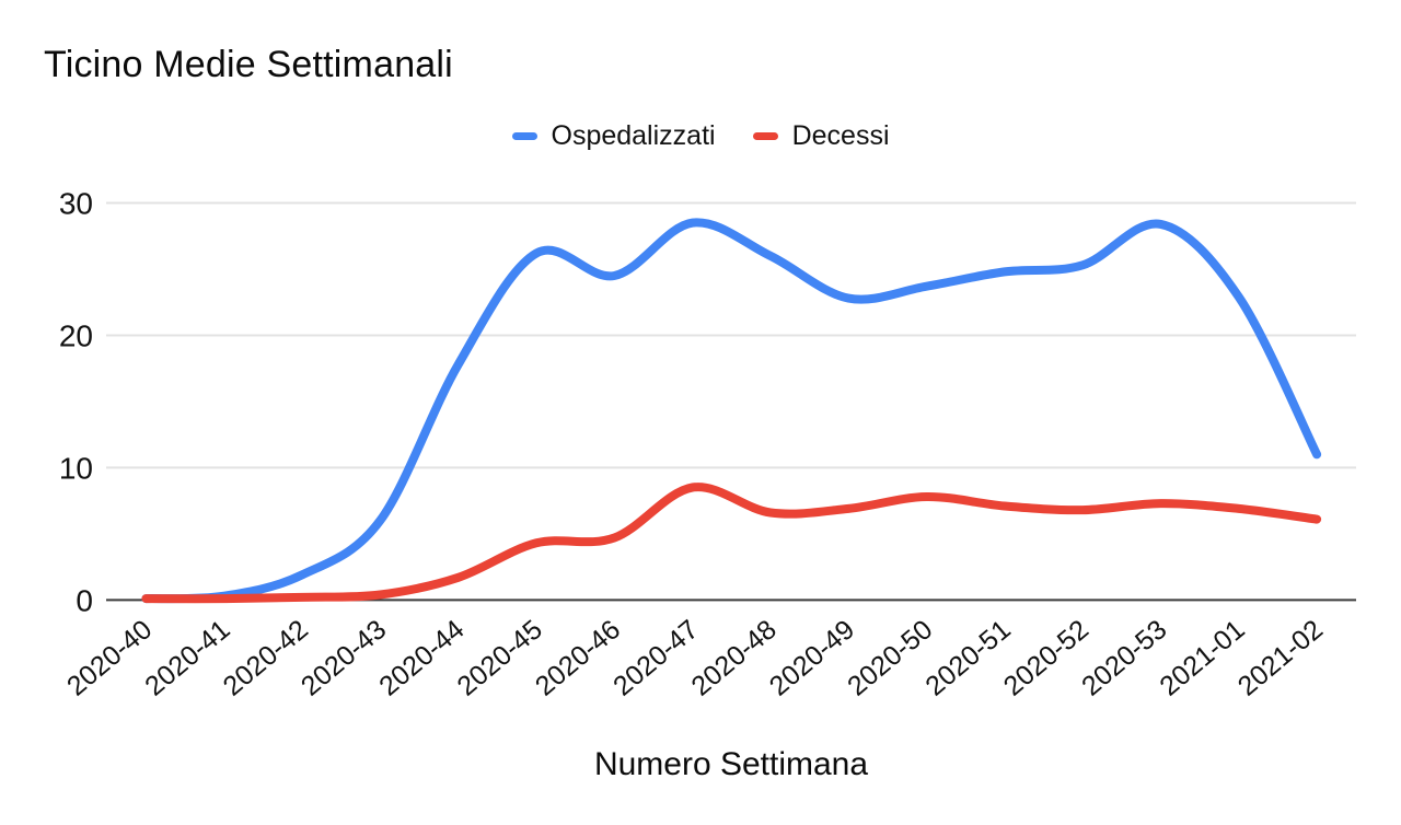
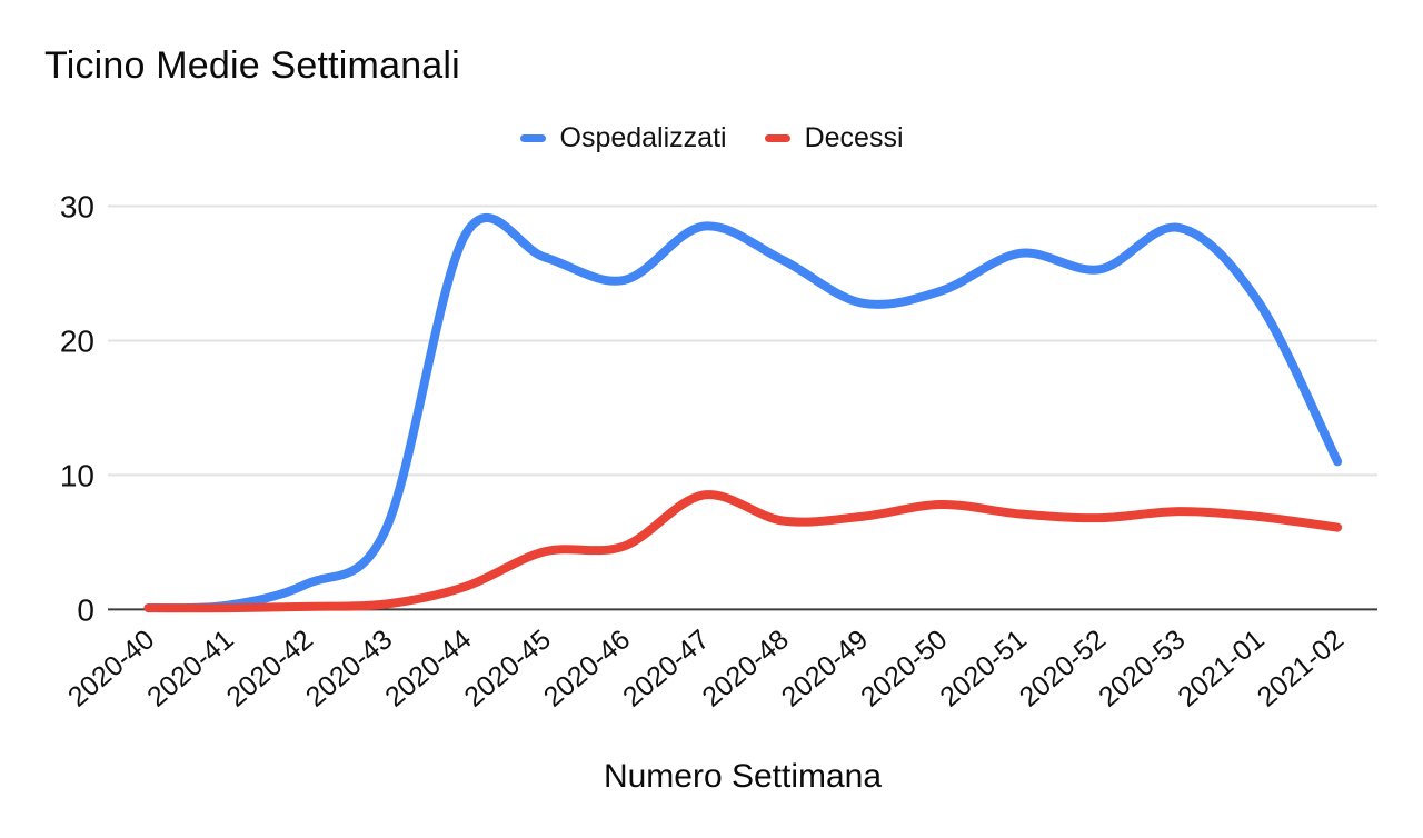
Ospedalizzati/2020-44: 17.8 -> 27.9
Ospedalizzati/2020-51: 24.8 -> 26.5
